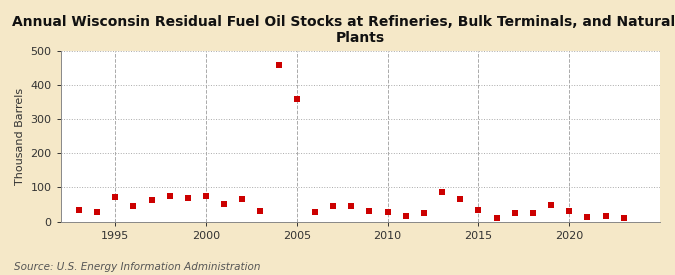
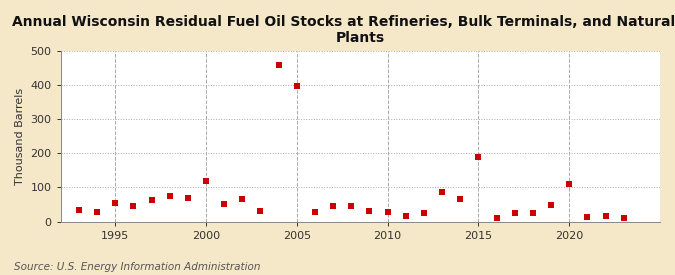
1995: 72 -> 55
2000: 75 -> 120
2005: 358 -> 395
2015: 35 -> 190
2020: 30 -> 110
